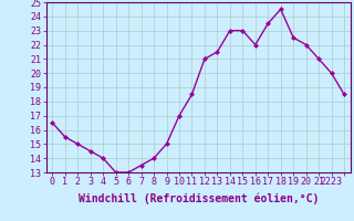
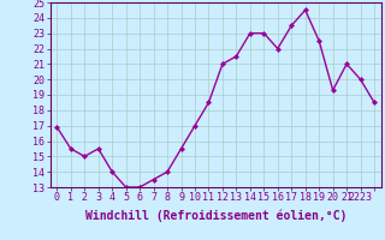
0: 16.5 -> 16.9
3: 14.5 -> 15.5
9: 15.0 -> 15.5
20: 22.0 -> 19.3
